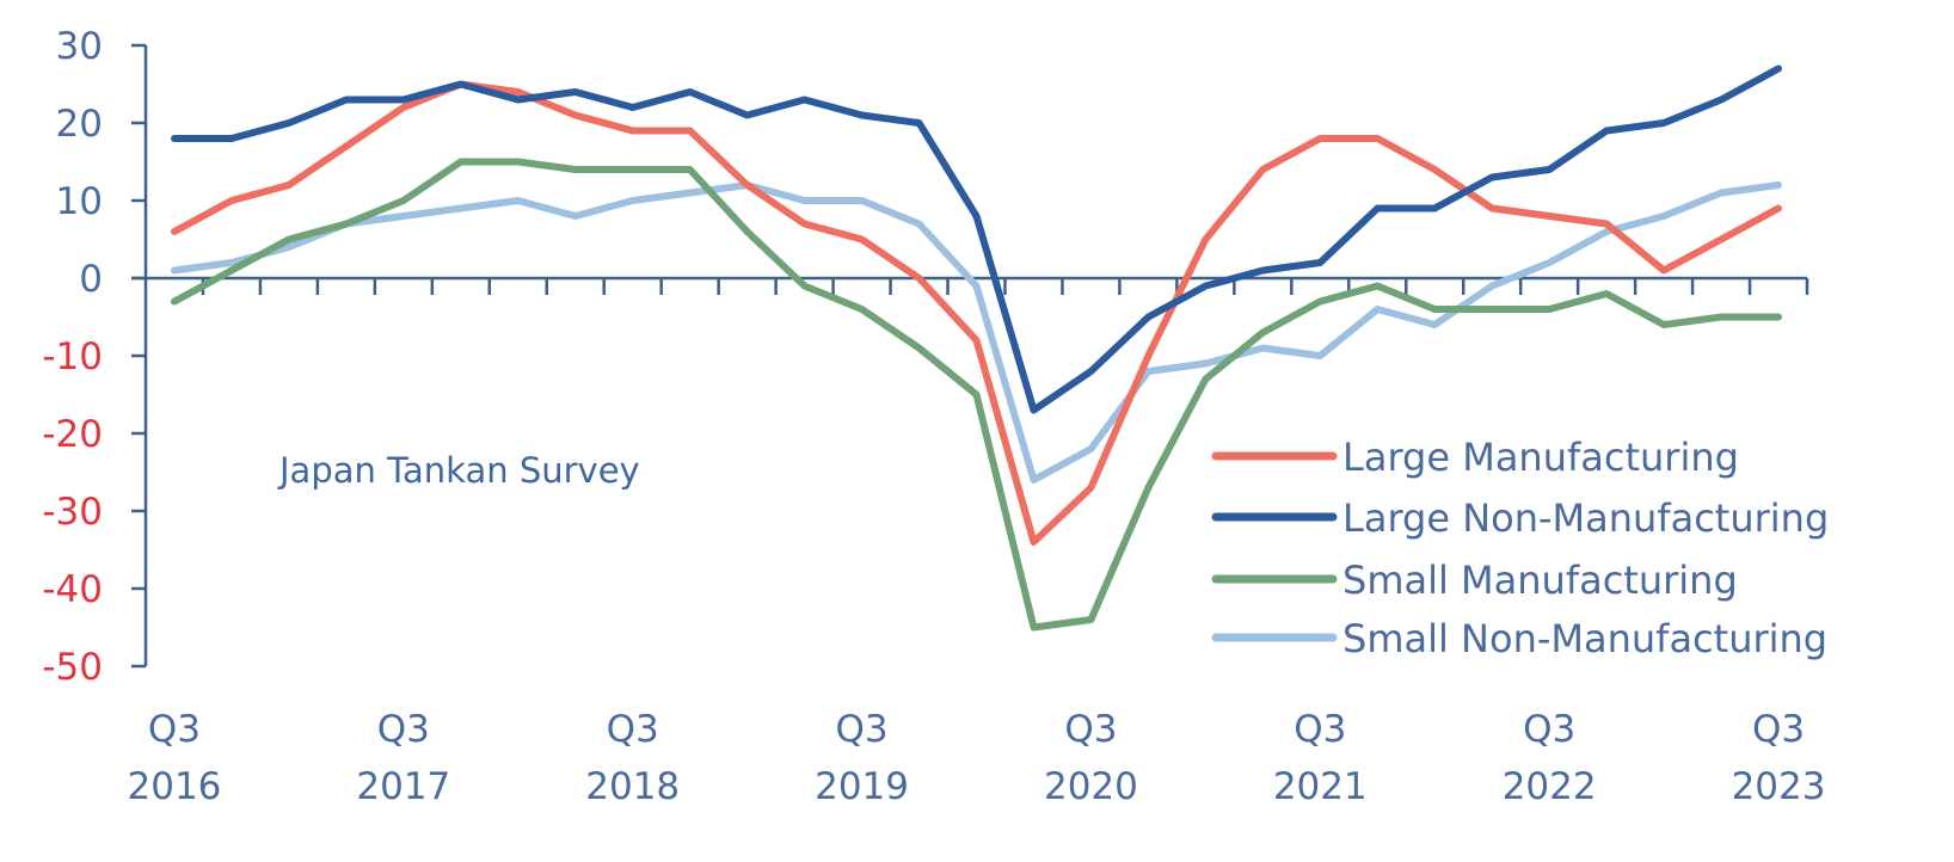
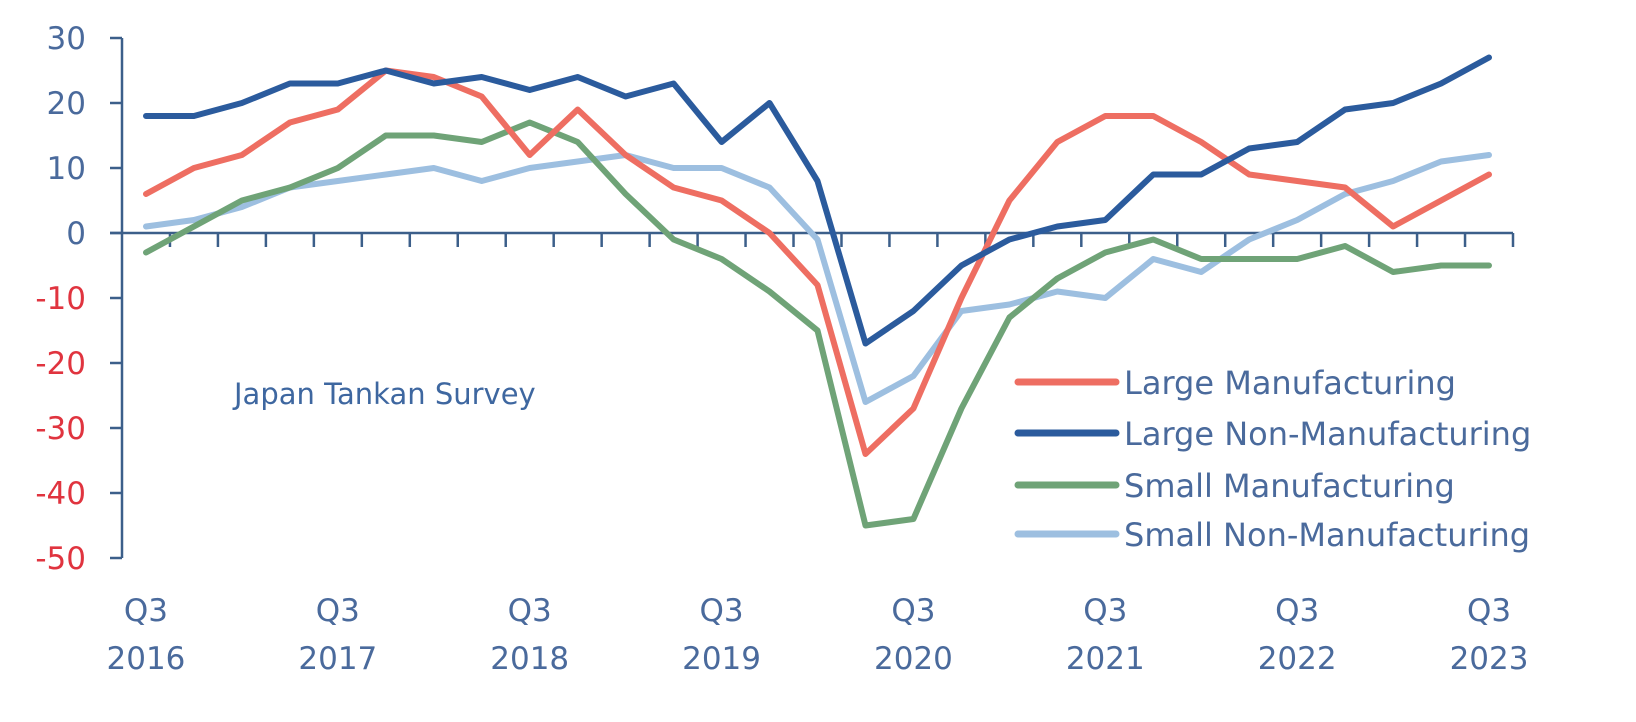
Large Manufacturing/Q3 2017: 22 -> 19
Large Manufacturing/Q3 2018: 19 -> 12
Small Manufacturing/Q3 2018: 14 -> 17
Large Non-Manufacturing/Q3 2019: 21 -> 14
